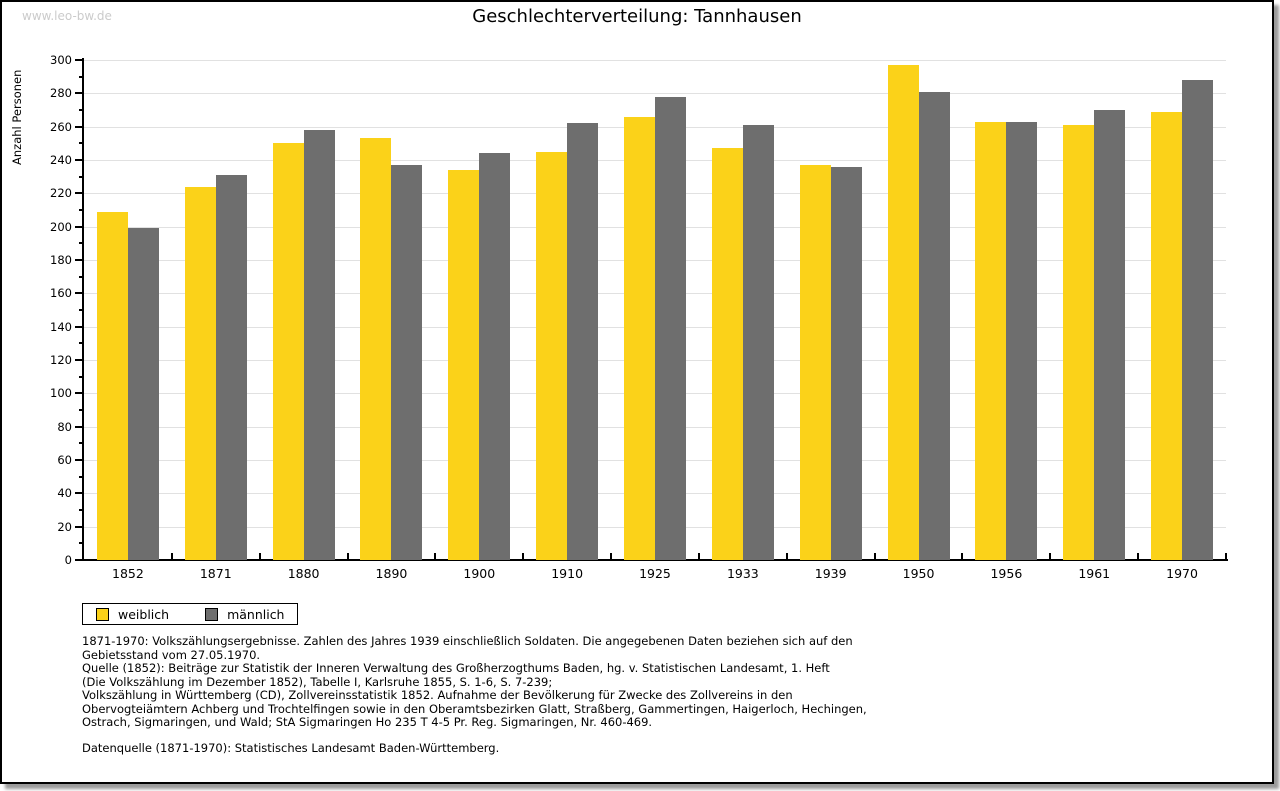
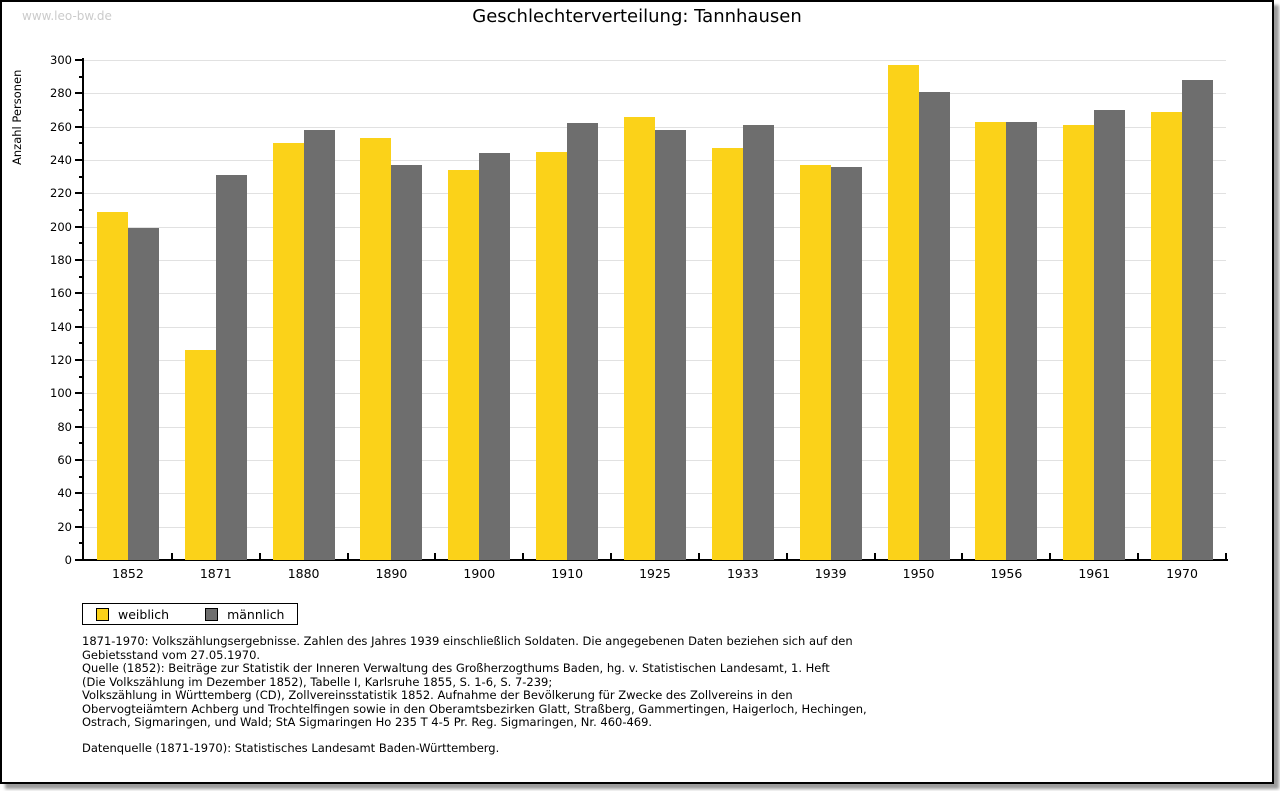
weiblich/1871: 224 -> 126
männlich/1925: 278 -> 258
